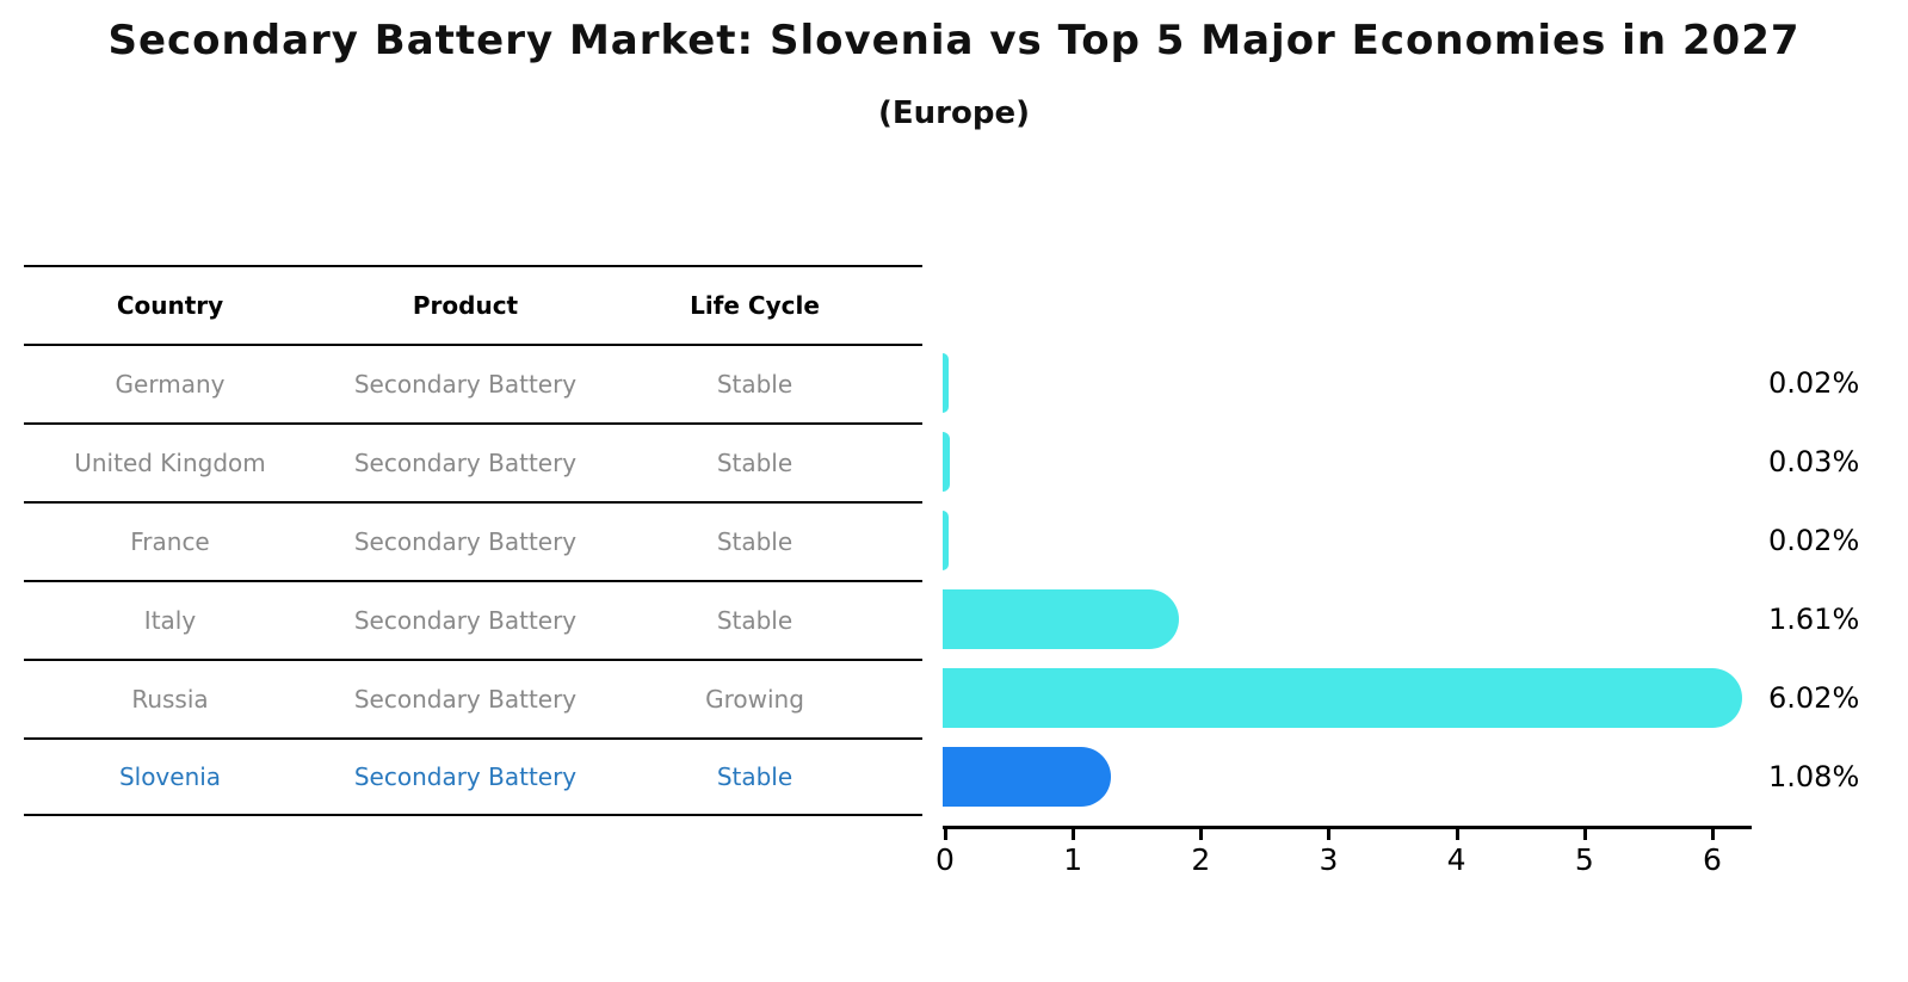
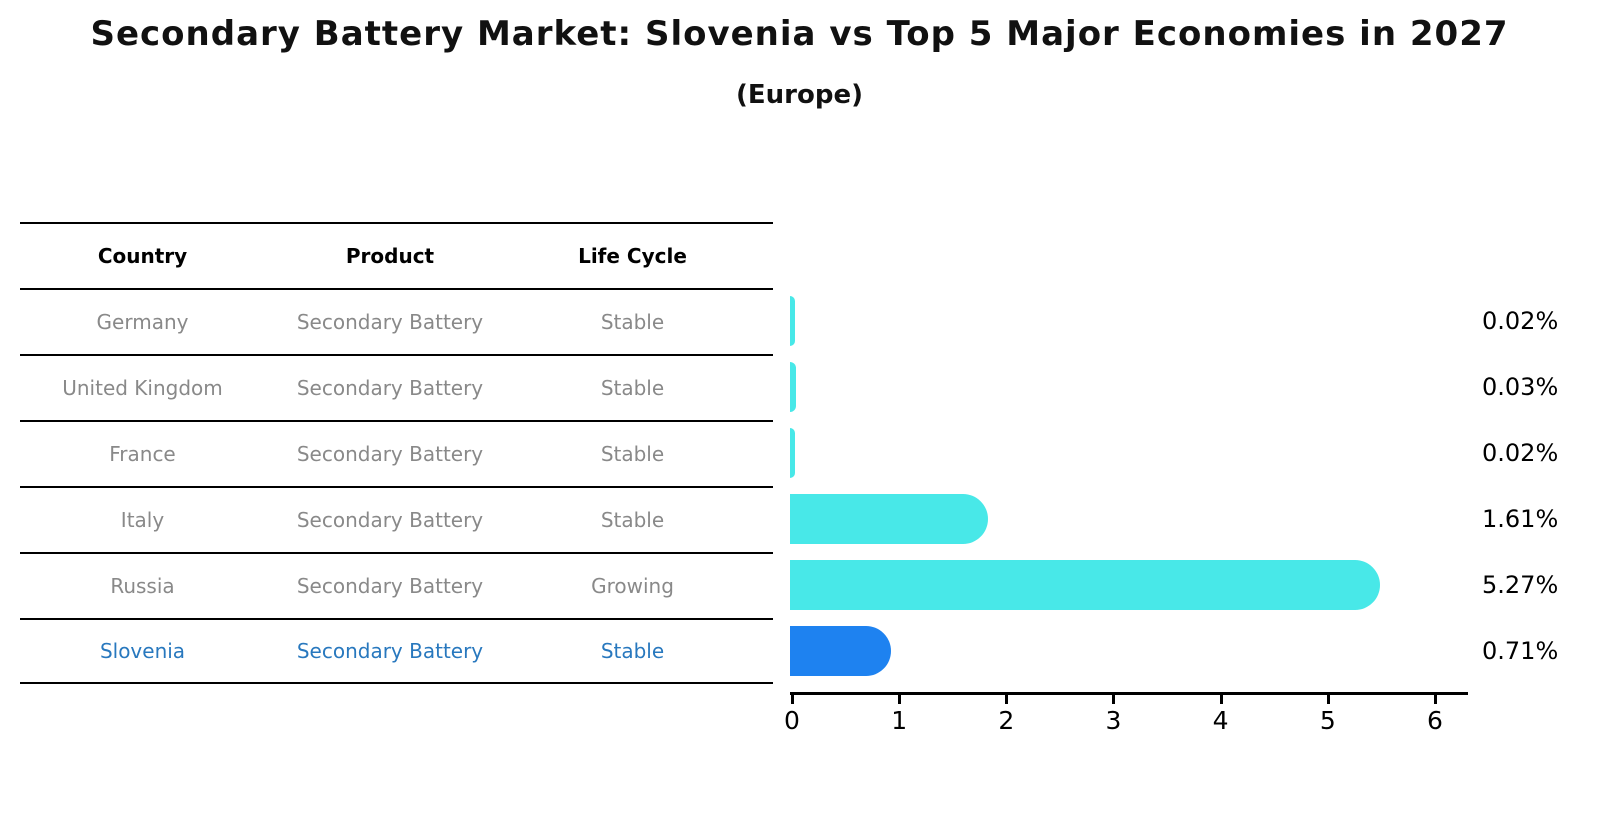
Russia: 6.02% -> 5.27%
Slovenia: 1.08% -> 0.71%
